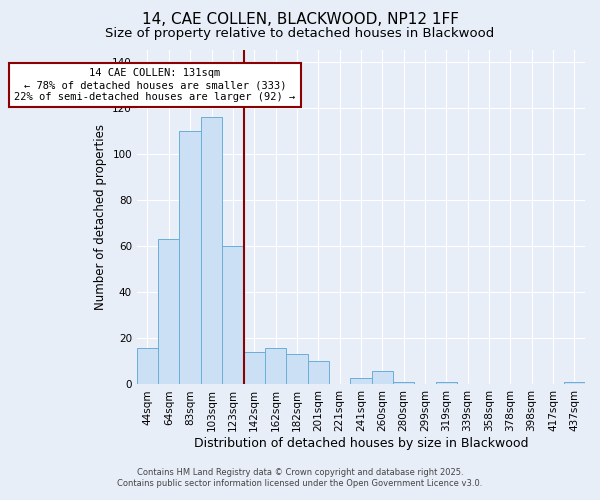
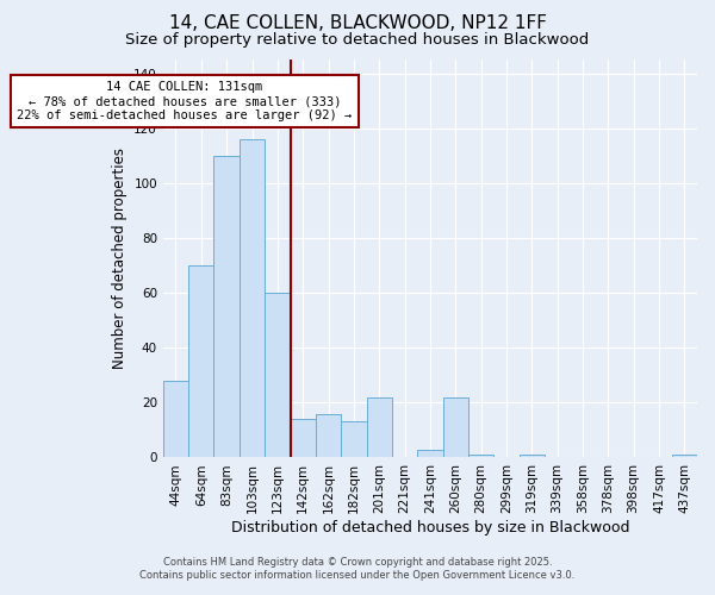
44sqm: 16 -> 28
64sqm: 63 -> 70
201sqm: 10 -> 22
260sqm: 6 -> 22
